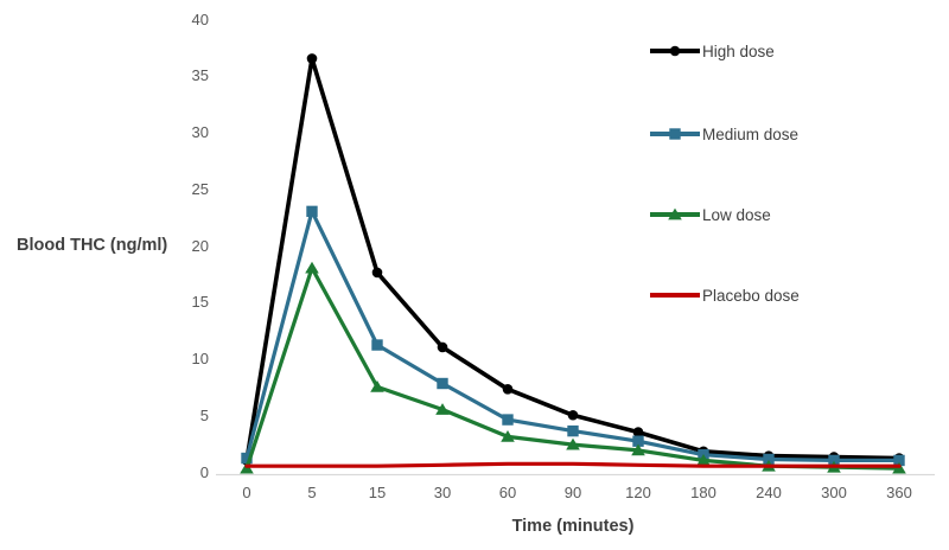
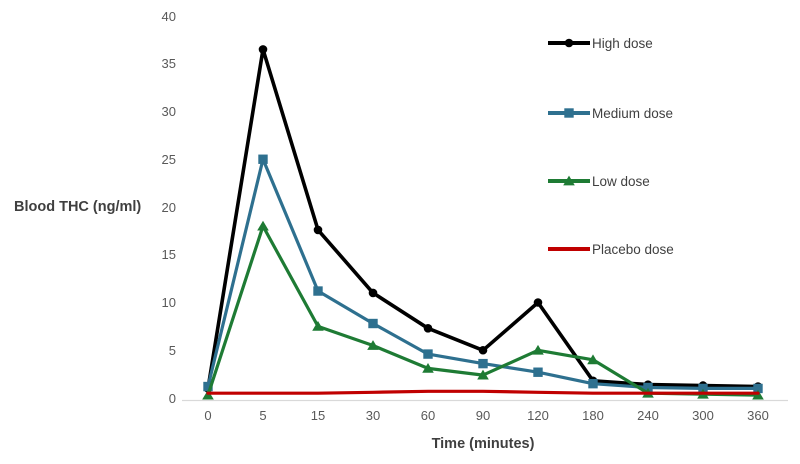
Medium dose/5: 23 -> 25
High dose/120: 4 -> 10
Low dose/120: 2 -> 5
Low dose/180: 1 -> 4
